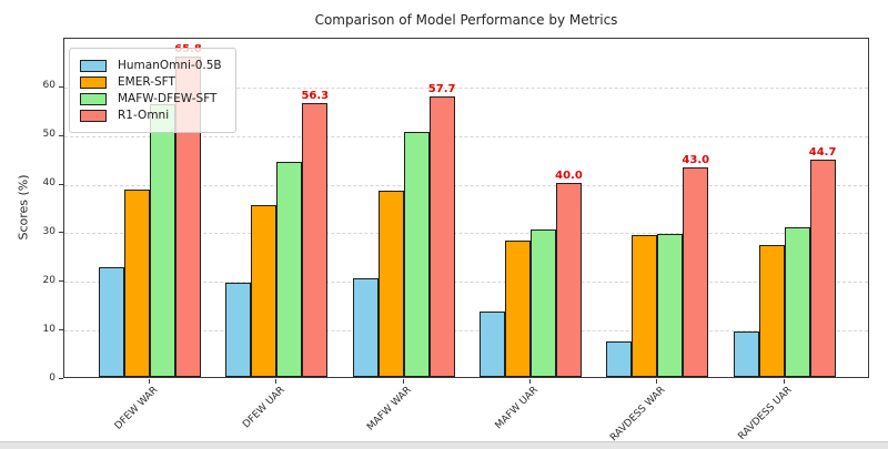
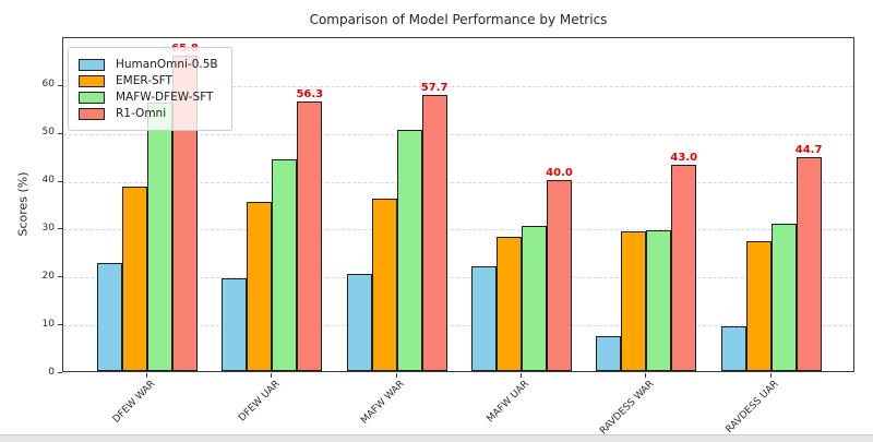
EMER-SFT/MAFW WAR: 38 -> 36
HumanOmni-0.5B/MAFW UAR: 14 -> 22
